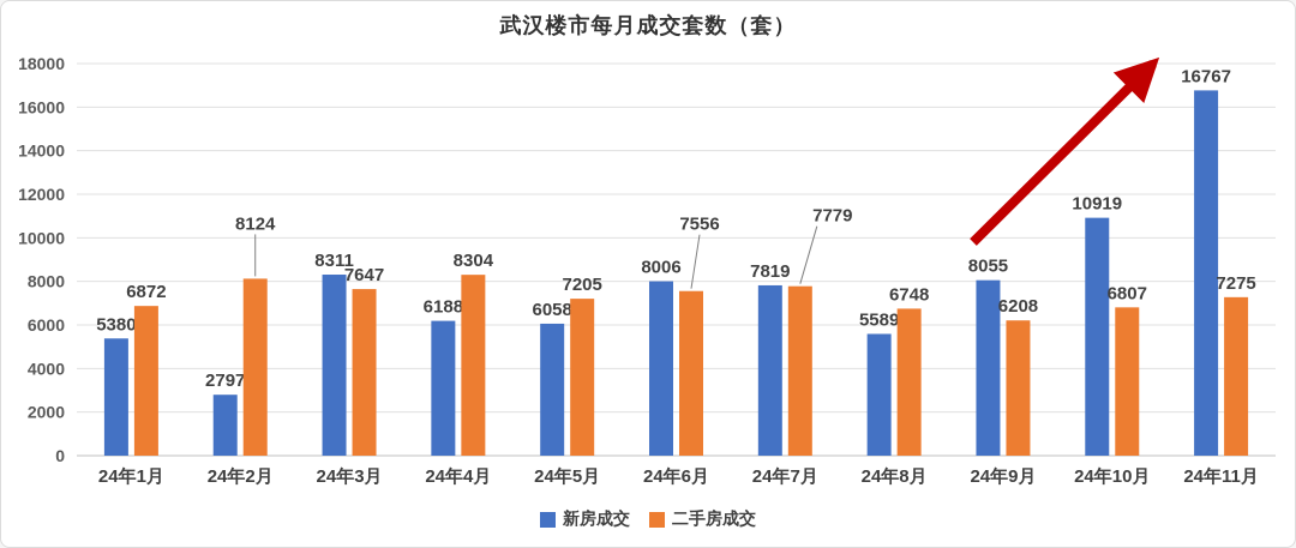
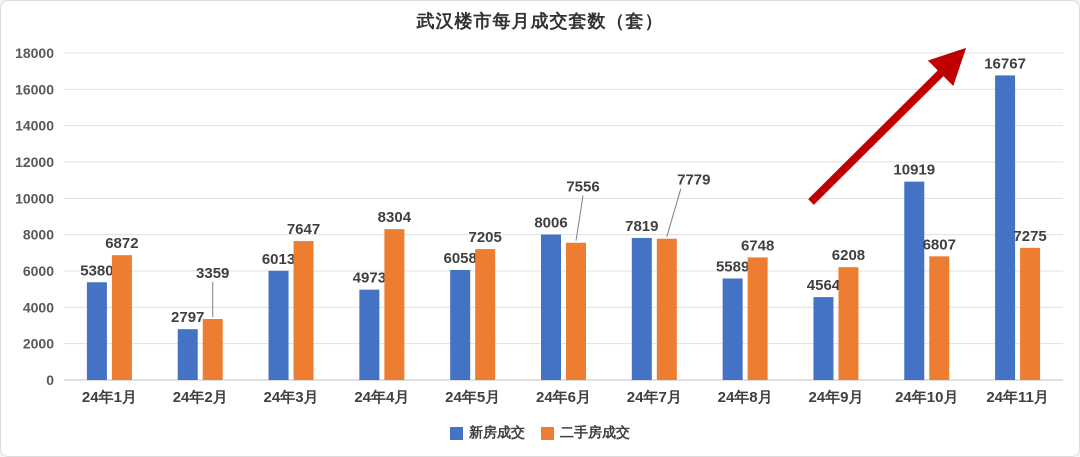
二手房成交/24年2月: 8124 -> 3359
新房成交/24年3月: 8311 -> 6013
新房成交/24年4月: 6188 -> 4973
新房成交/24年9月: 8055 -> 4564
